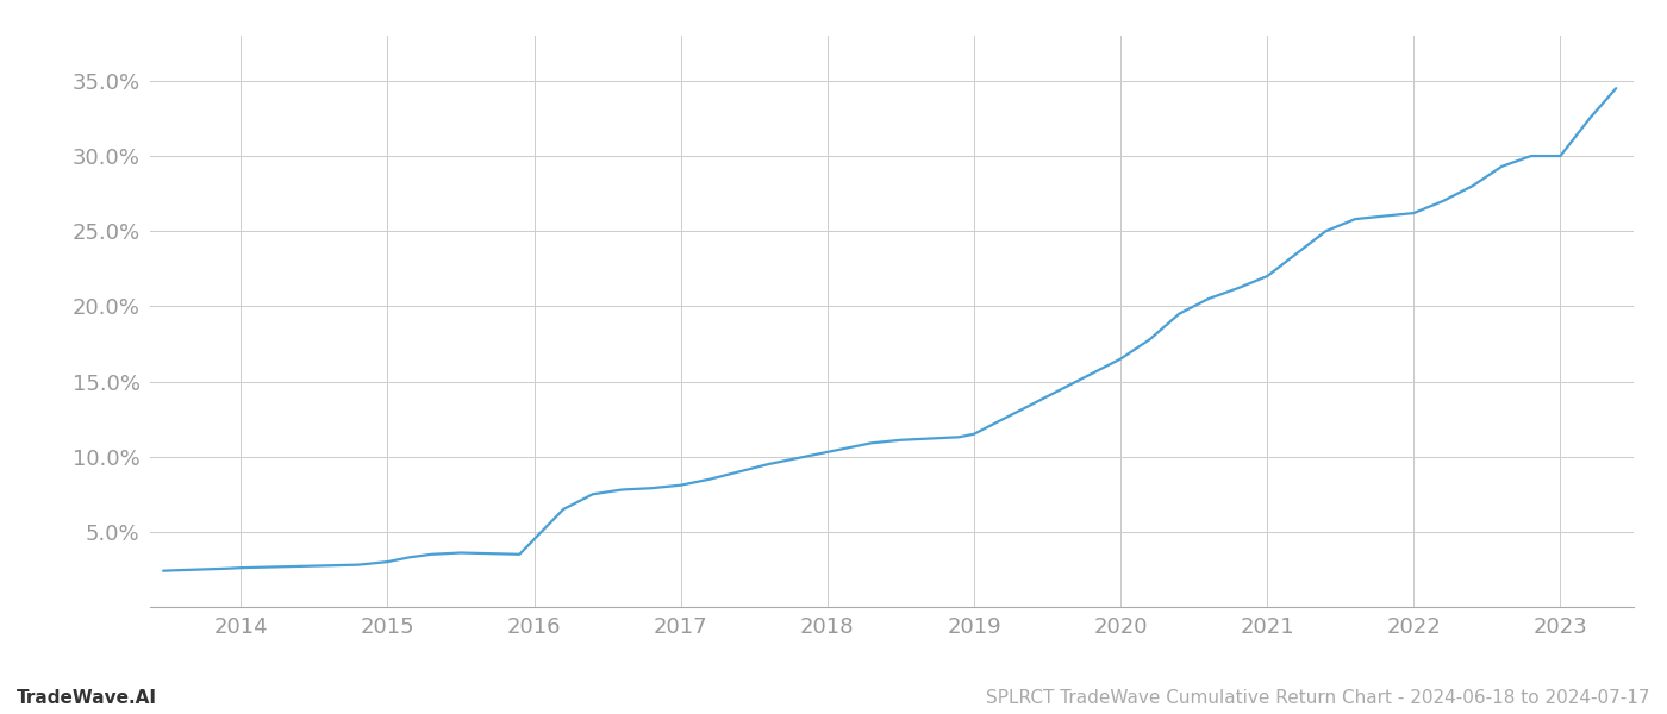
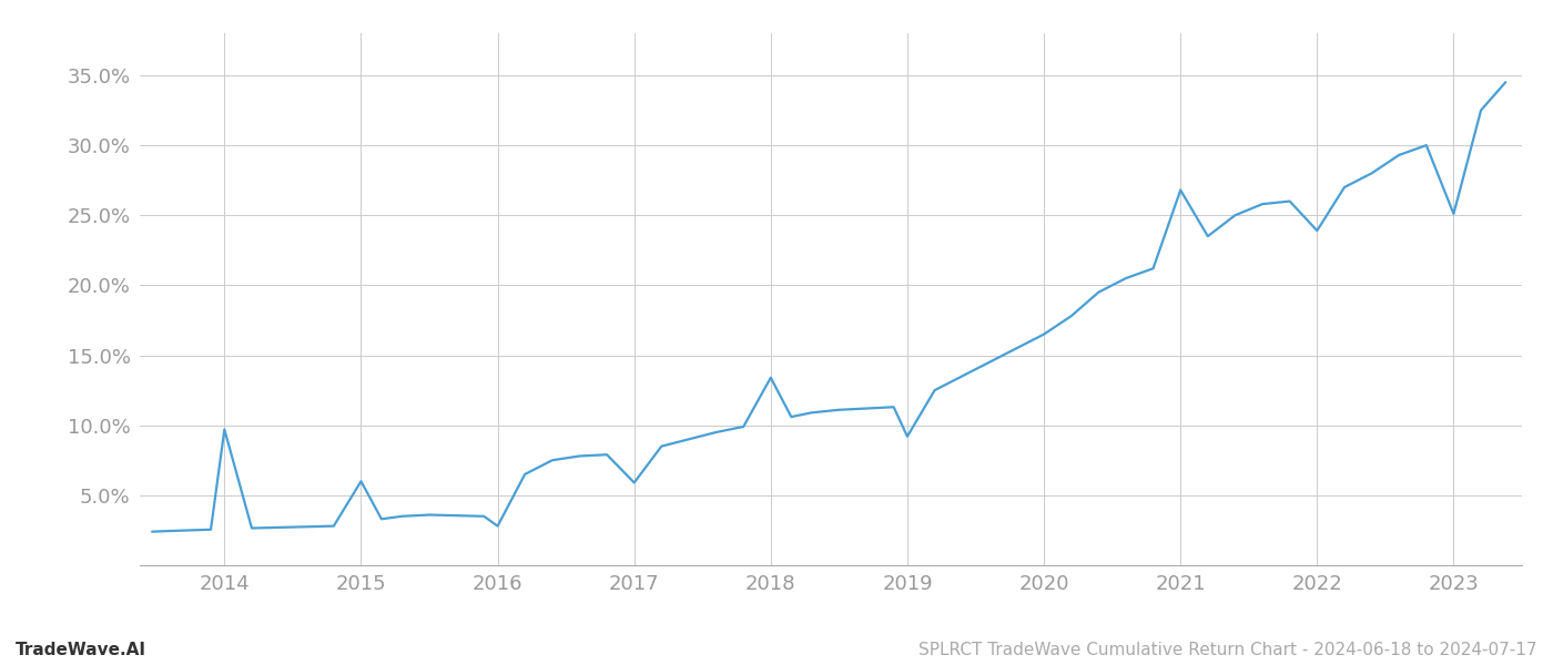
2014: 2.6% -> 9.7%
2015: 3.0% -> 6.0%
2016: 4.5% -> 2.8%
2017: 8.1% -> 5.9%
2018: 10.3% -> 13.4%
2019: 11.5% -> 9.2%
2021: 22.0% -> 26.8%
2022: 26.2% -> 23.9%
2023: 30.0% -> 25.1%
